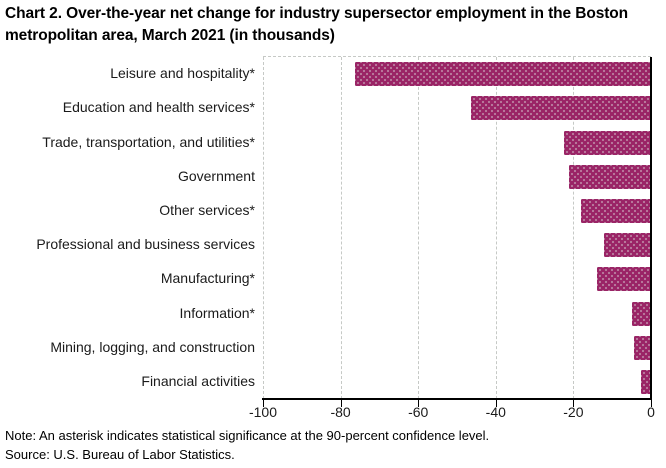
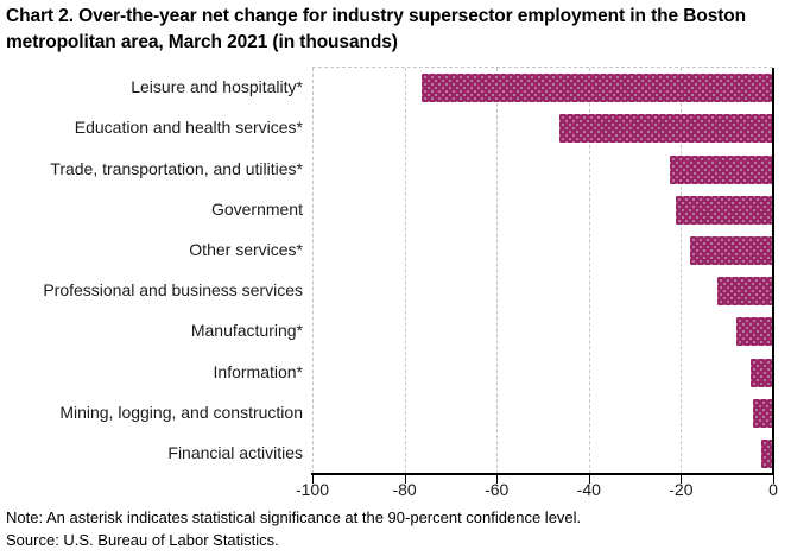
Manufacturing*: -14 -> -8
